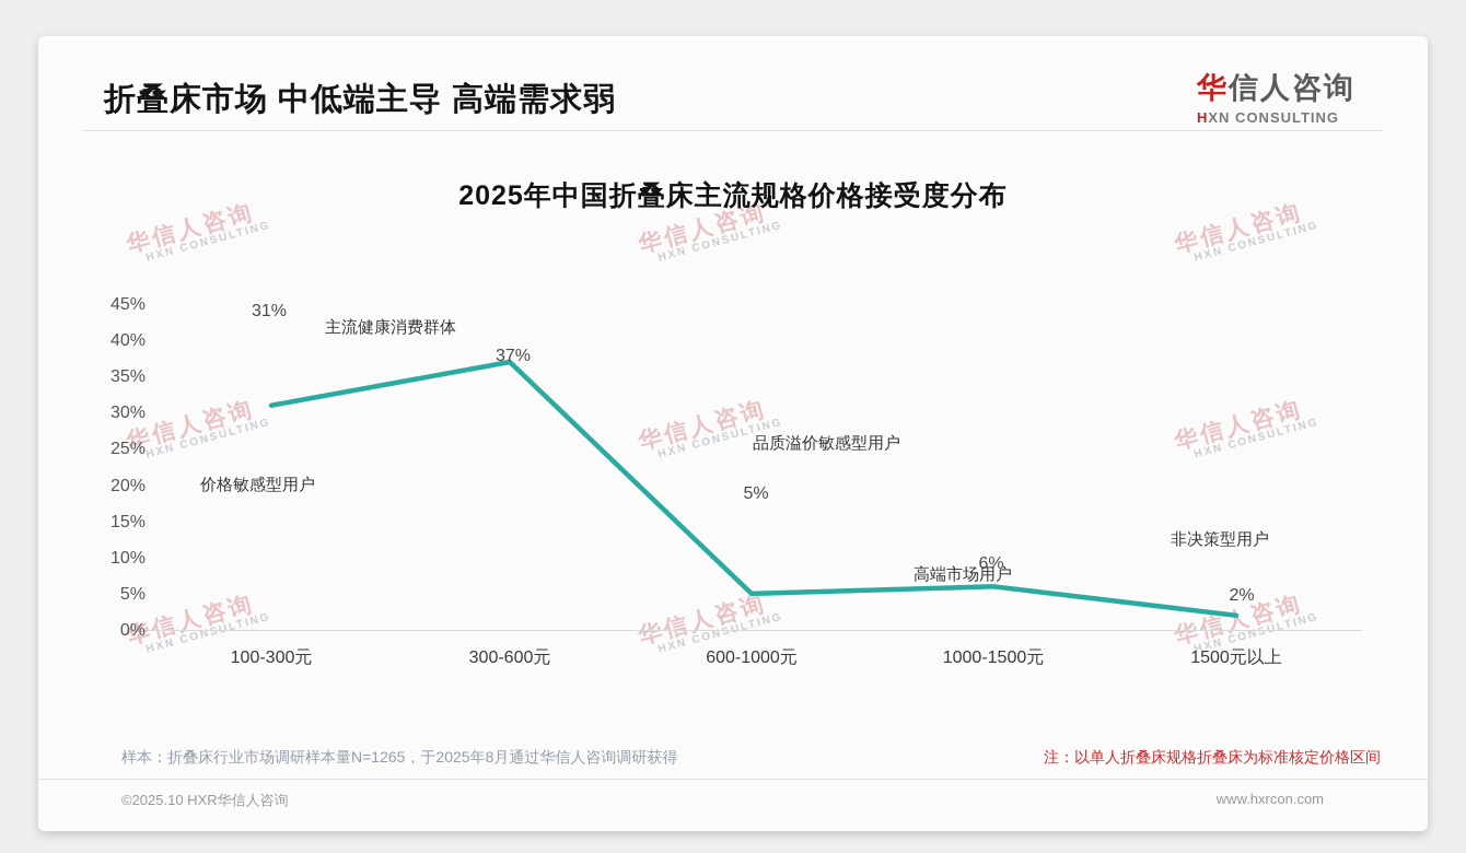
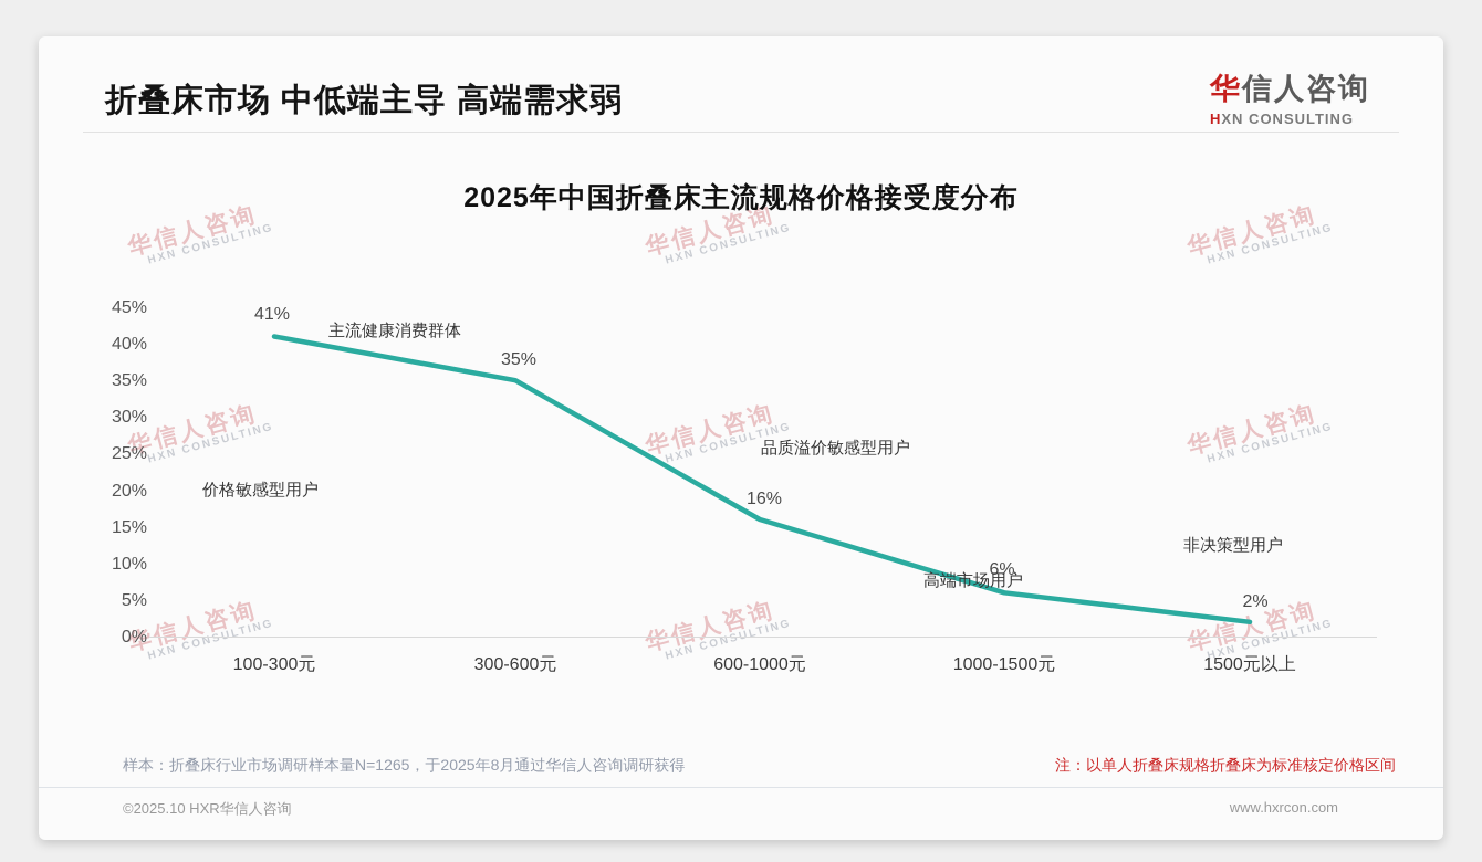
100-300元: 31% -> 41%
300-600元: 37% -> 35%
600-1000元: 5% -> 16%
